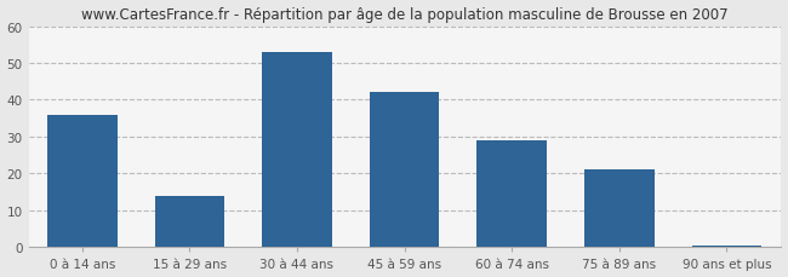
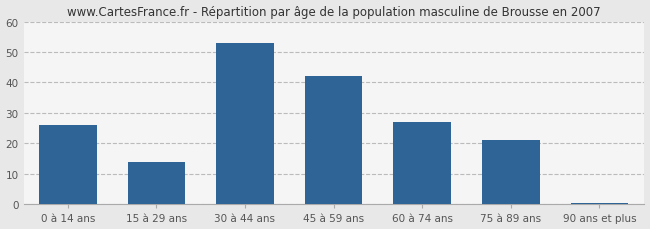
0 à 14 ans: 36.0 -> 26.0
60 à 74 ans: 29.0 -> 27.0
